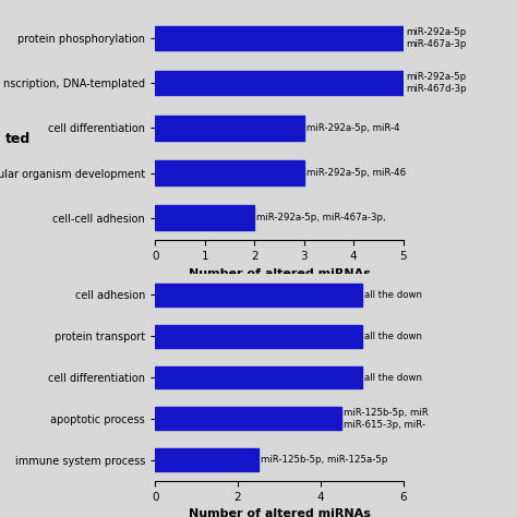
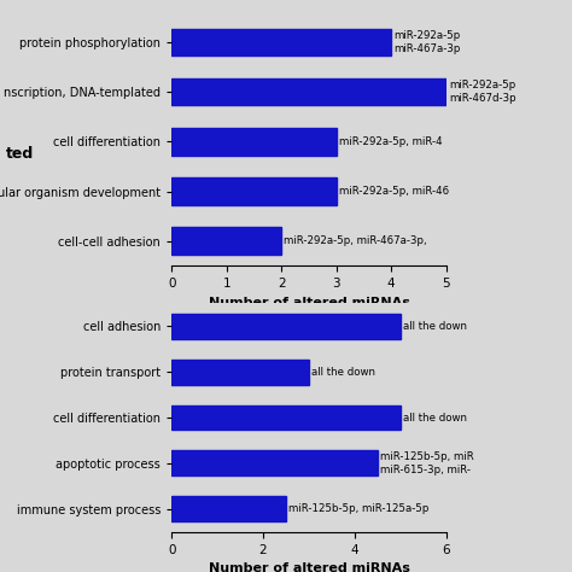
protein phosphorylation: 5 -> 4
protein transport: 5.0 -> 3.0
